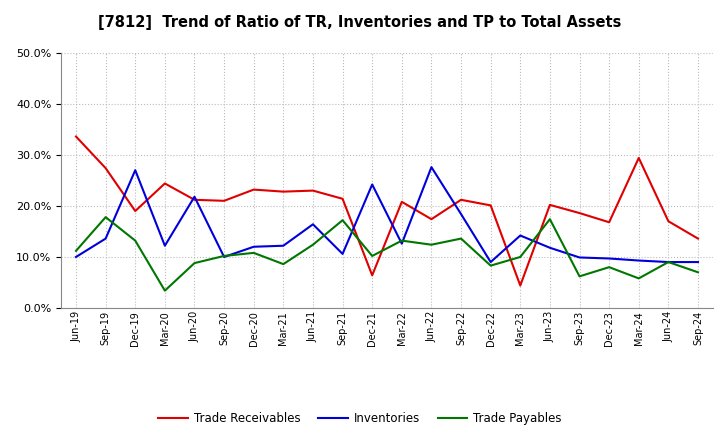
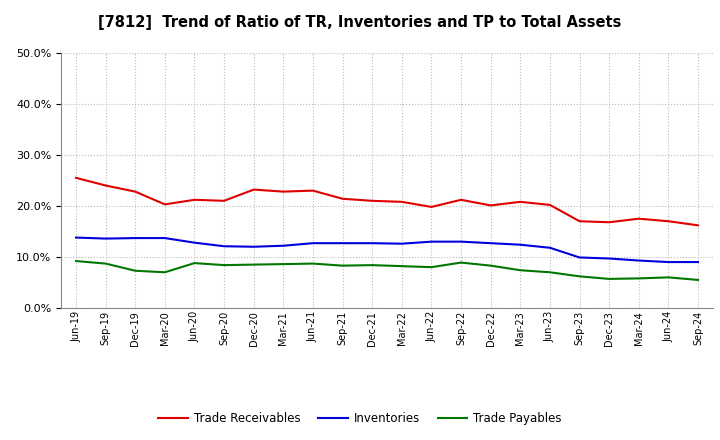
Trade Receivables/Jun-19: 33.6% -> 25.5%
Inventories/Jun-19: 10.0% -> 13.8%
Trade Payables/Jun-19: 11.2% -> 9.2%
Trade Receivables/Sep-19: 27.4% -> 24.0%
Trade Payables/Sep-19: 17.8% -> 8.7%
Trade Receivables/Dec-19: 19.0% -> 22.8%
Inventories/Dec-19: 27.0% -> 13.7%
Trade Payables/Dec-19: 13.2% -> 7.3%
Trade Receivables/Mar-20: 24.4% -> 20.3%
Inventories/Mar-20: 12.2% -> 13.7%
Trade Payables/Mar-20: 3.4% -> 7.0%
Inventories/Jun-20: 21.8% -> 12.8%
Inventories/Sep-20: 10.0% -> 12.1%
Trade Payables/Sep-20: 10.2% -> 8.4%
Trade Payables/Dec-20: 10.8% -> 8.5%
Inventories/Jun-21: 16.4% -> 12.7%
Trade Payables/Jun-21: 12.4% -> 8.7%
Inventories/Sep-21: 10.6% -> 12.7%
Trade Payables/Sep-21: 17.2% -> 8.3%
Trade Receivables/Dec-21: 6.4% -> 21.0%
Inventories/Dec-21: 24.2% -> 12.7%
Trade Payables/Dec-21: 10.2% -> 8.4%
Trade Payables/Mar-22: 13.2% -> 8.2%
Trade Receivables/Jun-22: 17.4% -> 19.8%
Inventories/Jun-22: 27.6% -> 13.0%
Trade Payables/Jun-22: 12.4% -> 8.0%
Inventories/Sep-22: 18.4% -> 13.0%
Trade Payables/Sep-22: 13.6% -> 8.9%
Inventories/Dec-22: 9.0% -> 12.7%
Trade Receivables/Mar-23: 4.4% -> 20.8%
Inventories/Mar-23: 14.2% -> 12.4%
Trade Payables/Mar-23: 10.0% -> 7.4%
Trade Payables/Jun-23: 17.4% -> 7.0%
Trade Receivables/Sep-23: 18.6% -> 17.0%
Trade Payables/Dec-23: 8.0% -> 5.7%
Trade Receivables/Mar-24: 29.4% -> 17.5%
Trade Payables/Jun-24: 9.0% -> 6.0%
Trade Receivables/Sep-24: 13.6% -> 16.2%
Trade Payables/Sep-24: 7.0% -> 5.5%
